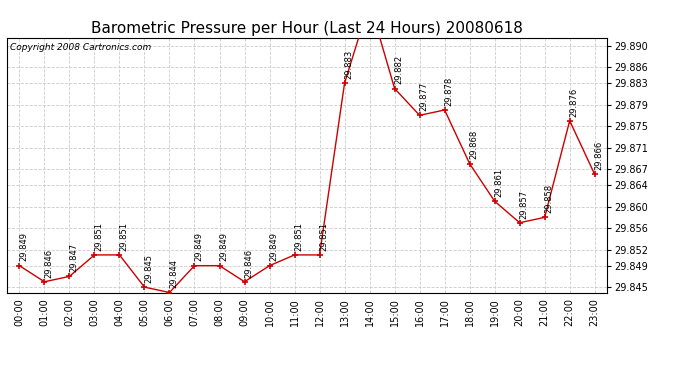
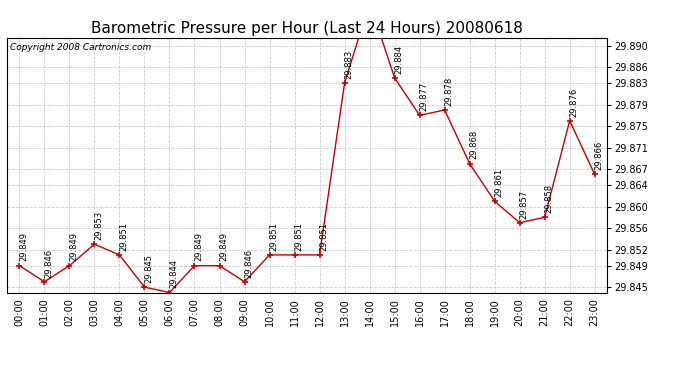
02:00: 29.847 -> 29.849
03:00: 29.851 -> 29.853
10:00: 29.849 -> 29.851
15:00: 29.882 -> 29.884
